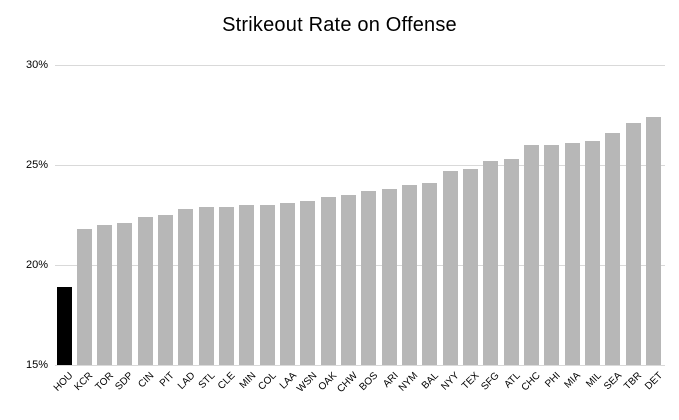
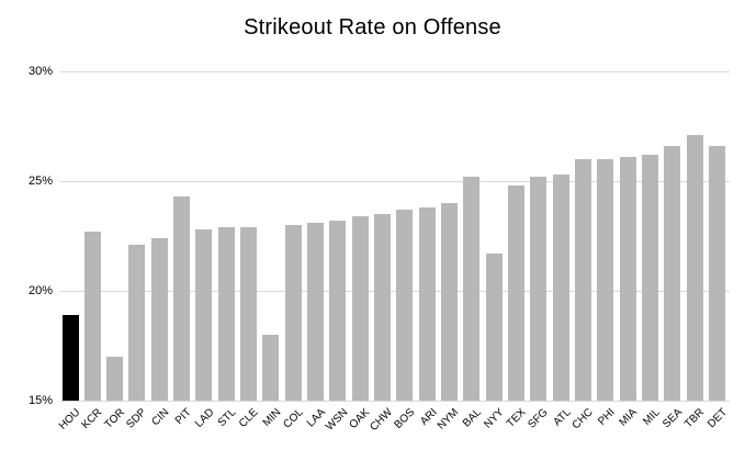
KCR: 21.8% -> 22.7%
TOR: 22.0% -> 17.0%
PIT: 22.5% -> 24.3%
MIN: 23.0% -> 18.0%
BAL: 24.1% -> 25.2%
NYY: 24.7% -> 21.7%
DET: 27.4% -> 26.6%
